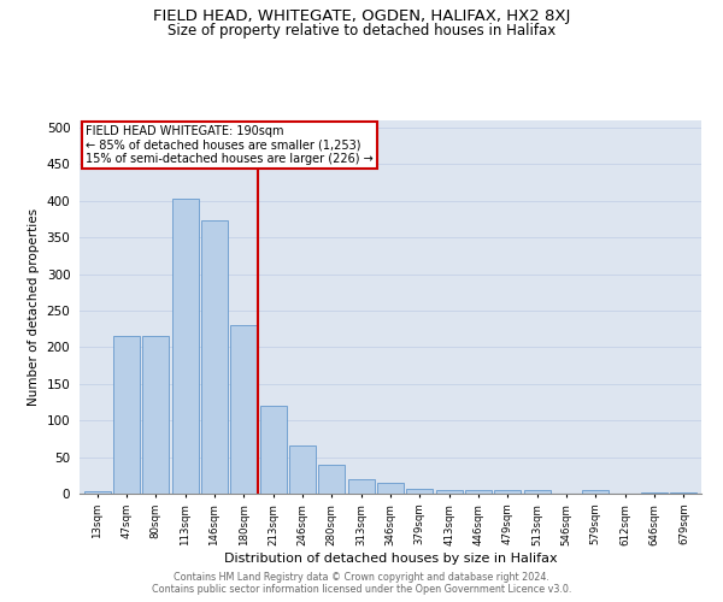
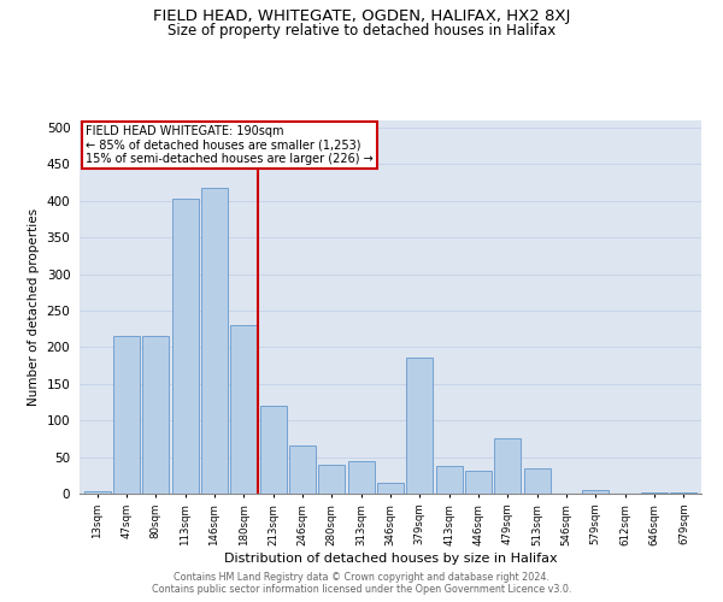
146sqm: 373 -> 418
313sqm: 20 -> 44
379sqm: 7 -> 186
413sqm: 5 -> 38
446sqm: 5 -> 32
479sqm: 5 -> 76
513sqm: 5 -> 34
